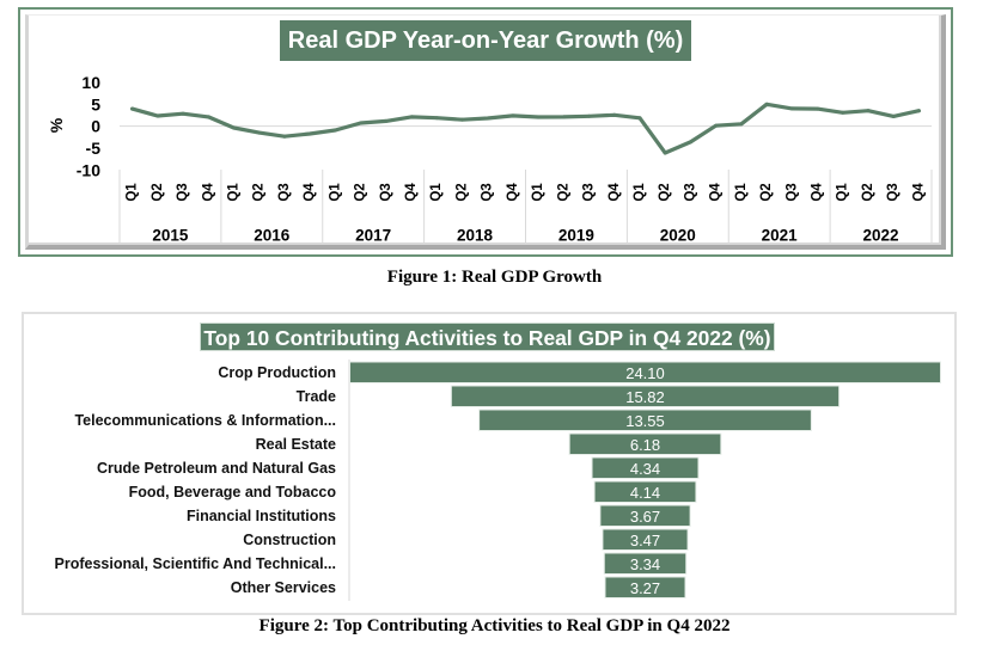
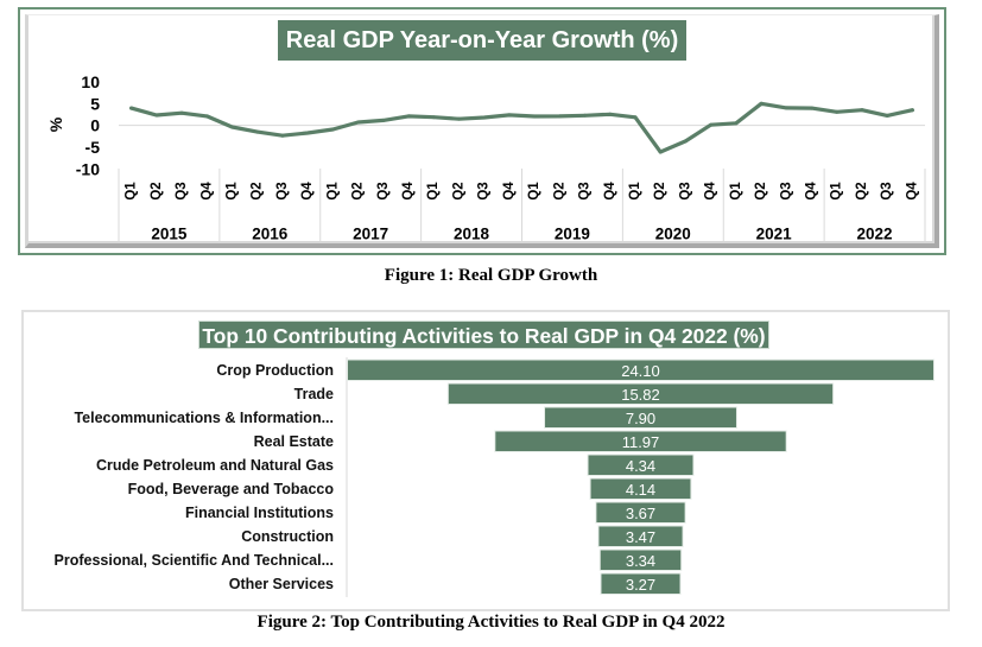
Top 10 Contributing Activities to Real GDP in Q4 2022 (%)/Telecommunications & Information...: 13.55 -> 7.90
Top 10 Contributing Activities to Real GDP in Q4 2022 (%)/Real Estate: 6.18 -> 11.97
